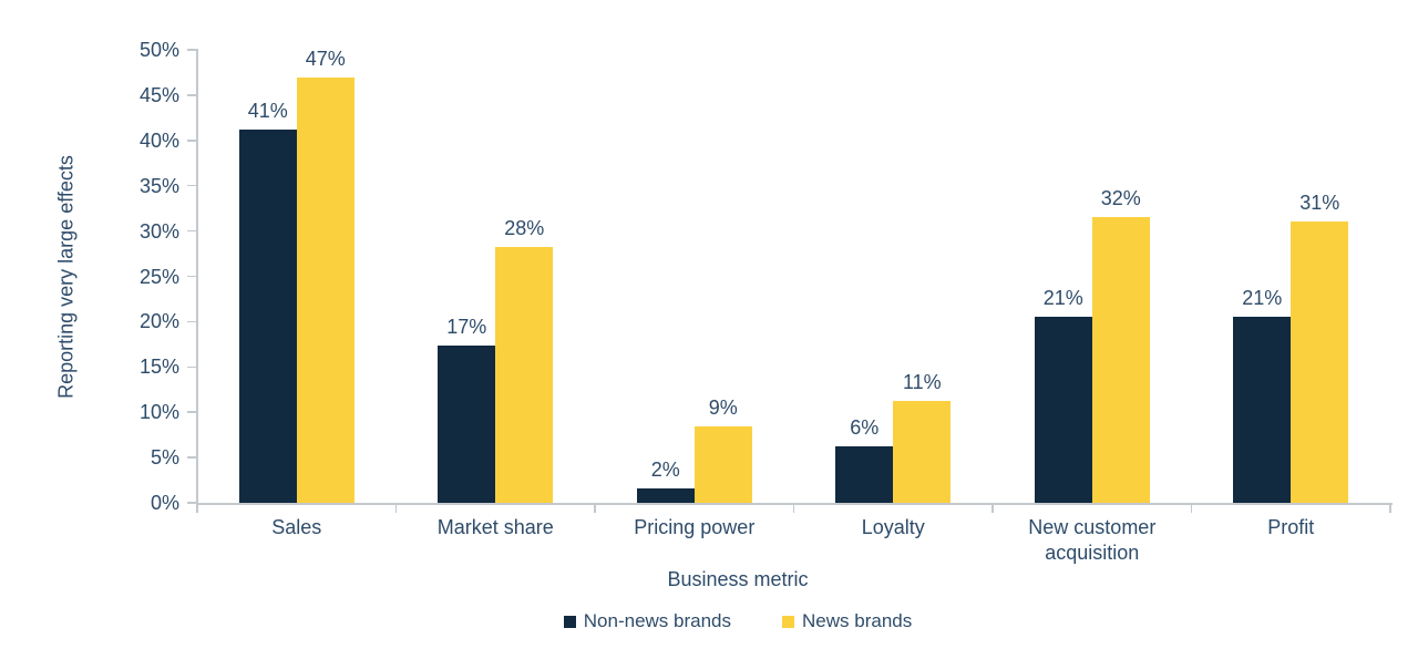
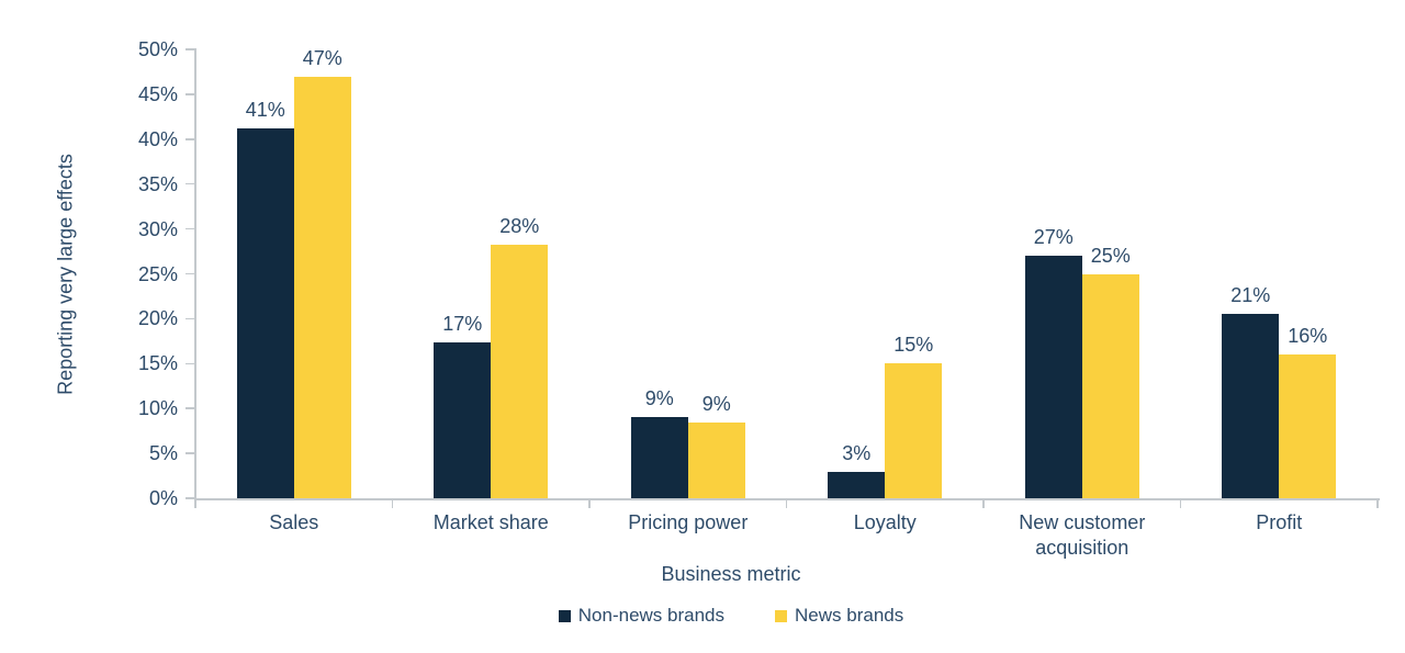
Non-news brands/Pricing power: 2% -> 9%
Non-news brands/Loyalty: 6% -> 3%
News brands/Loyalty: 11% -> 15%
Non-news brands/New customer acquisition: 21% -> 27%
News brands/New customer acquisition: 32% -> 25%
News brands/Profit: 31% -> 16%
